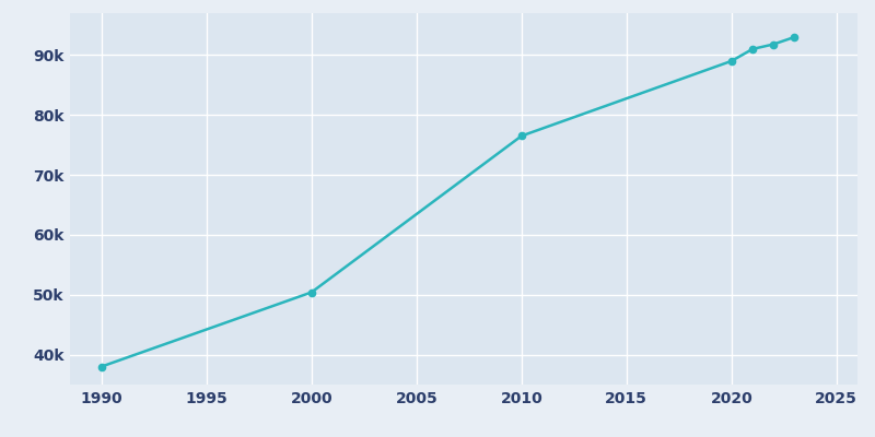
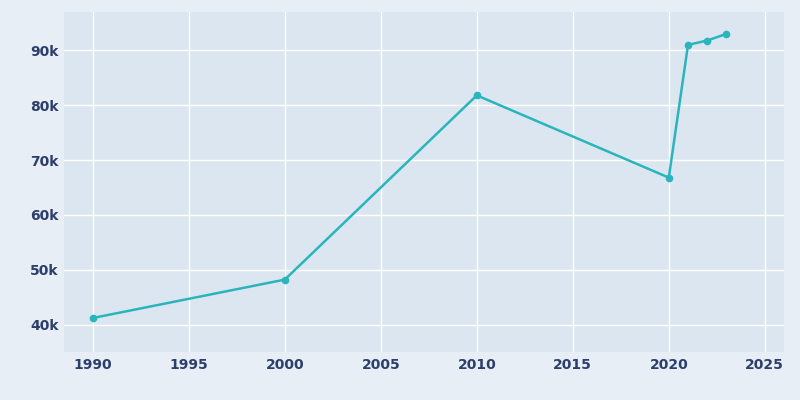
1990: 38.0k -> 41.2k
2000: 50.4k -> 48.2k
2010: 76.5k -> 81.8k
2020: 89.0k -> 66.8k
